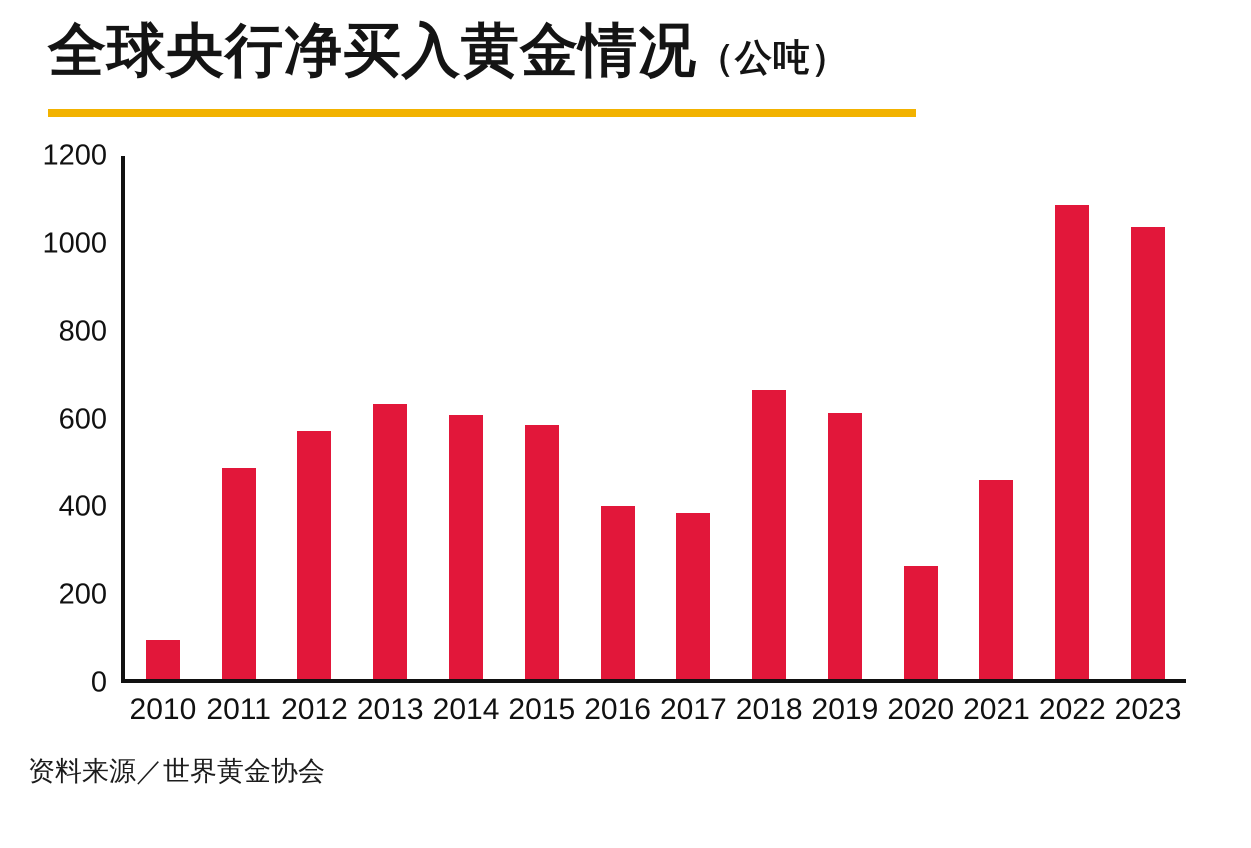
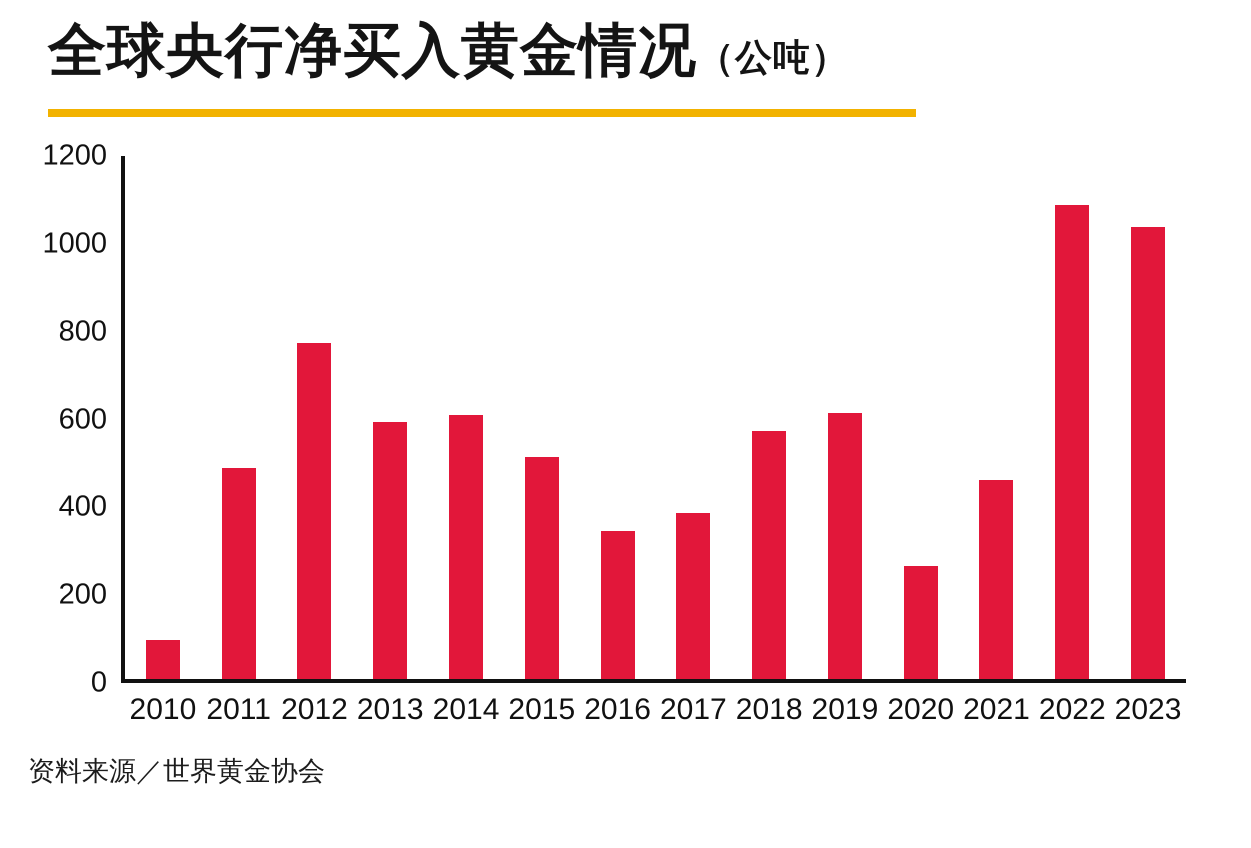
2012: 570 -> 770
2013: 630 -> 590
2015: 580 -> 510
2016: 400 -> 340
2018: 660 -> 570
